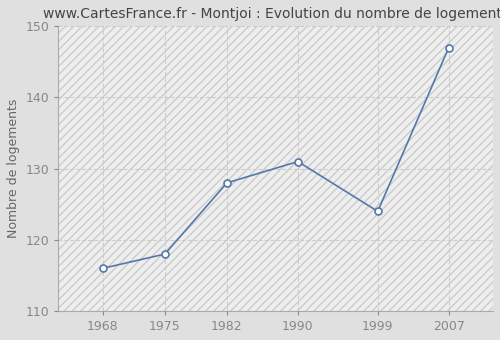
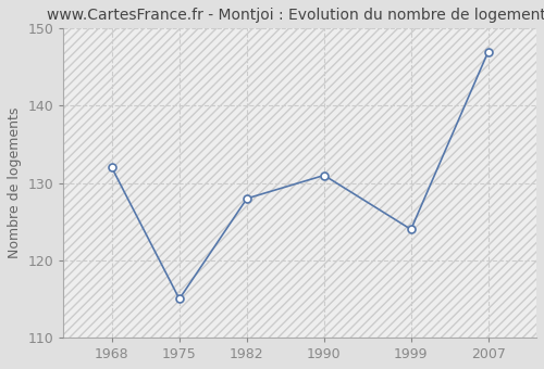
1968: 116 -> 132
1975: 118 -> 115
